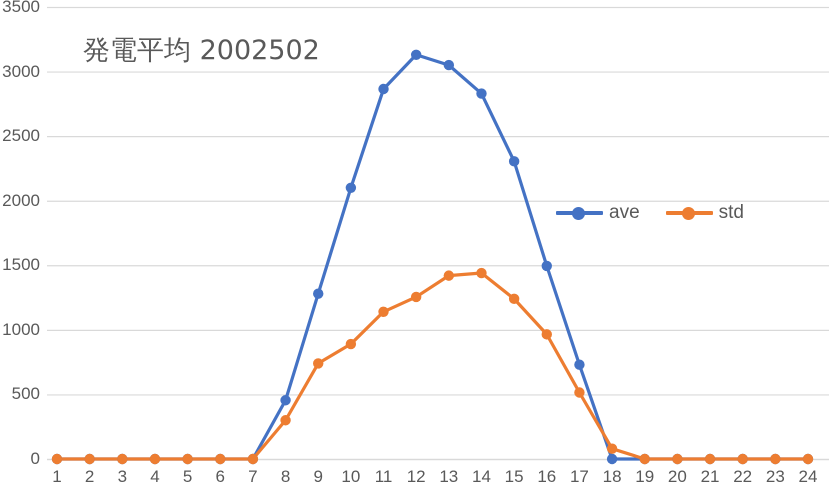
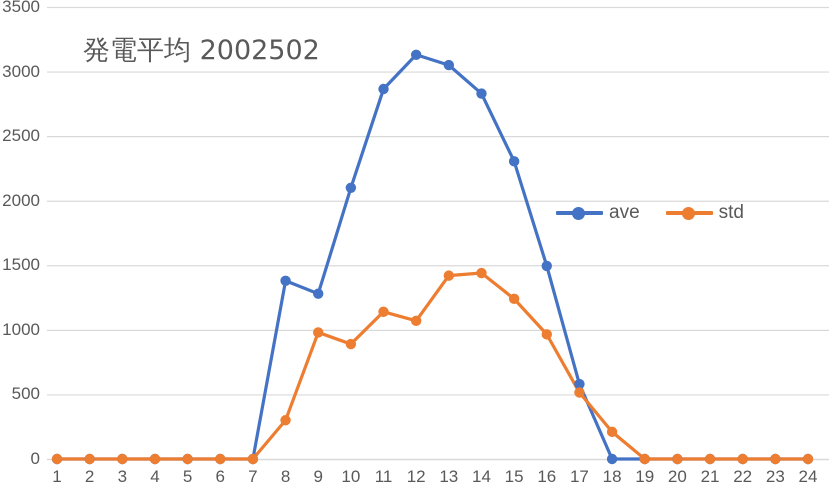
ave/8: 460 -> 1380
std/9: 740 -> 980
std/12: 1260 -> 1070
ave/17: 730 -> 580
std/18: 80 -> 210
